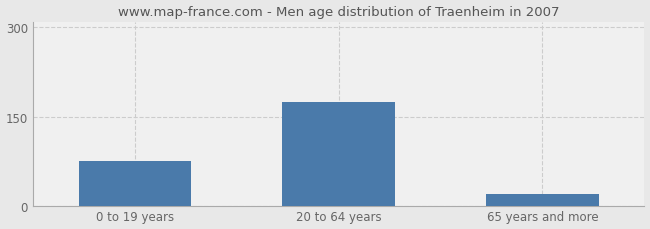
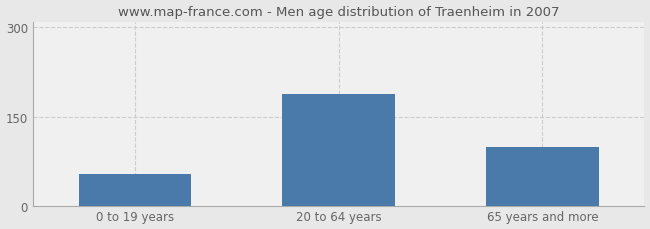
0 to 19 years: 75 -> 54
20 to 64 years: 175 -> 188
65 years and more: 20 -> 98
